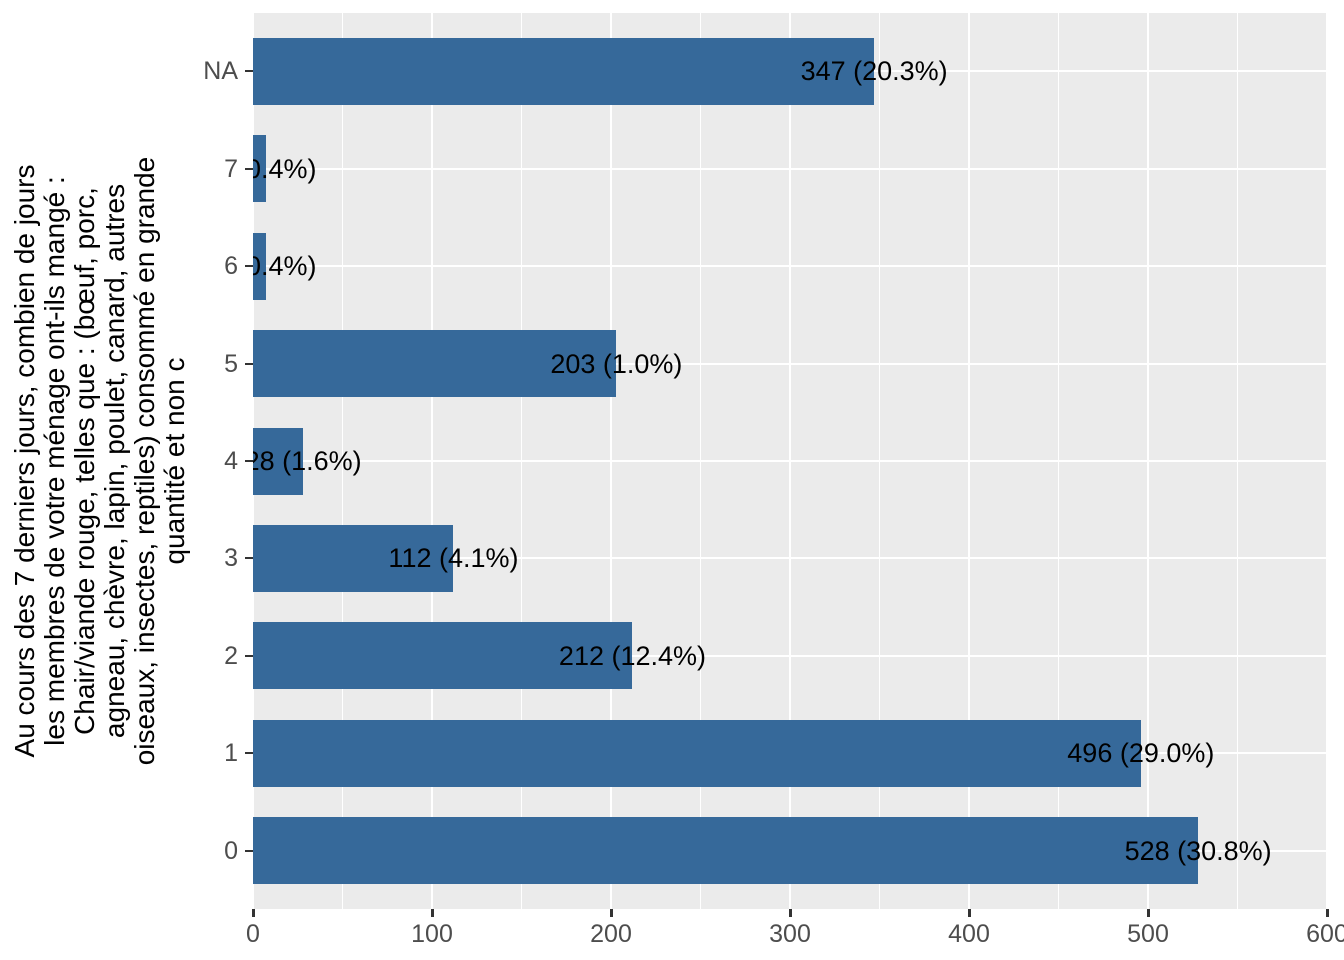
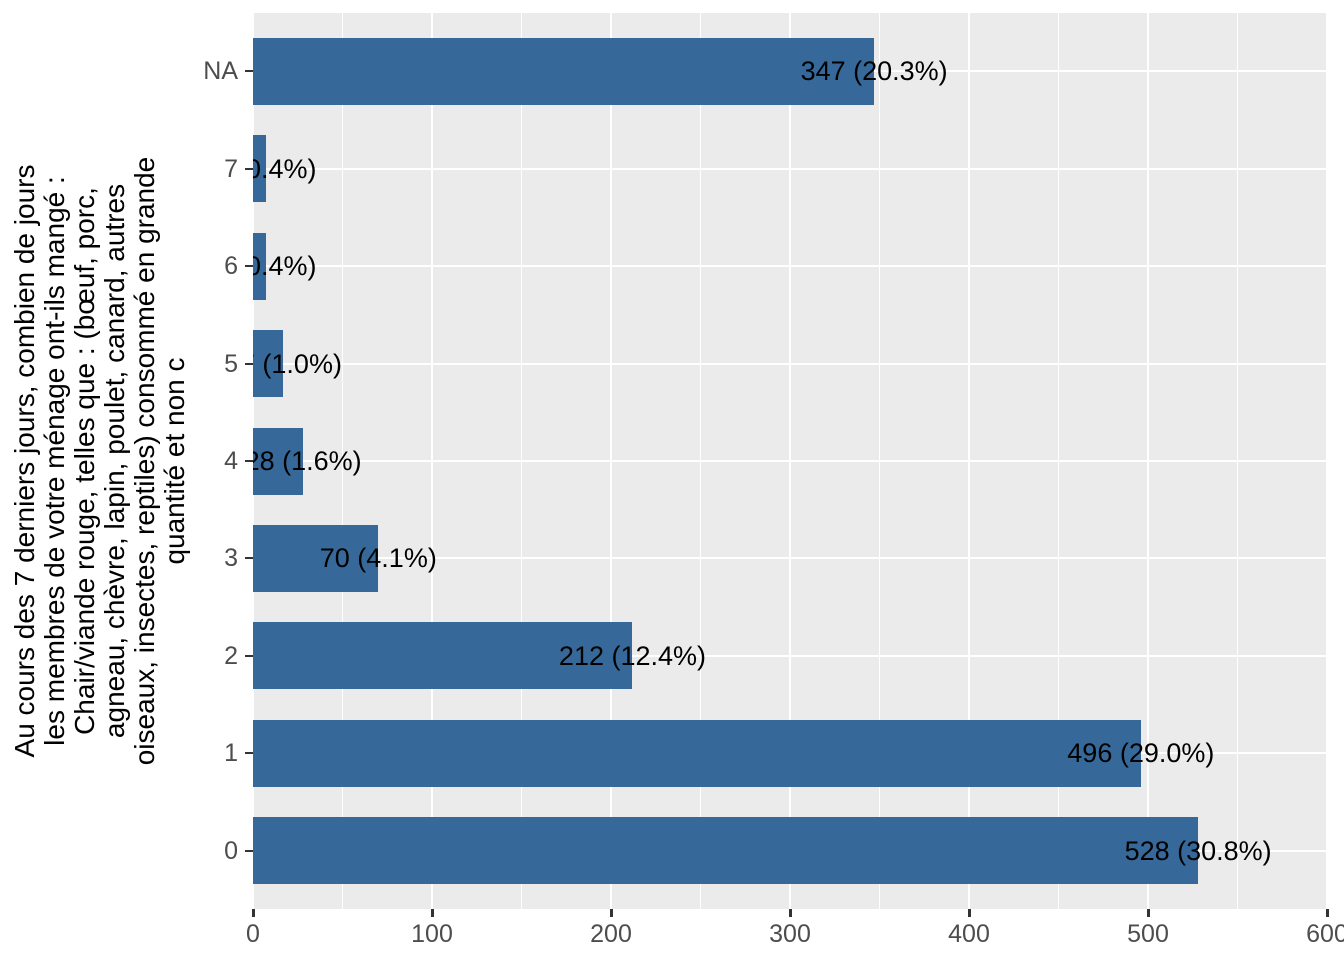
5: 203 -> 17
3: 112 -> 70
